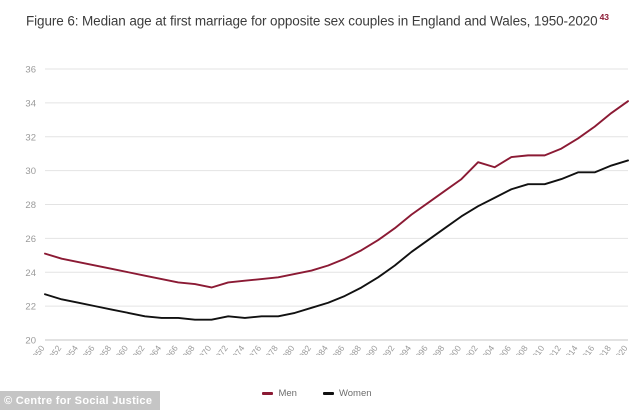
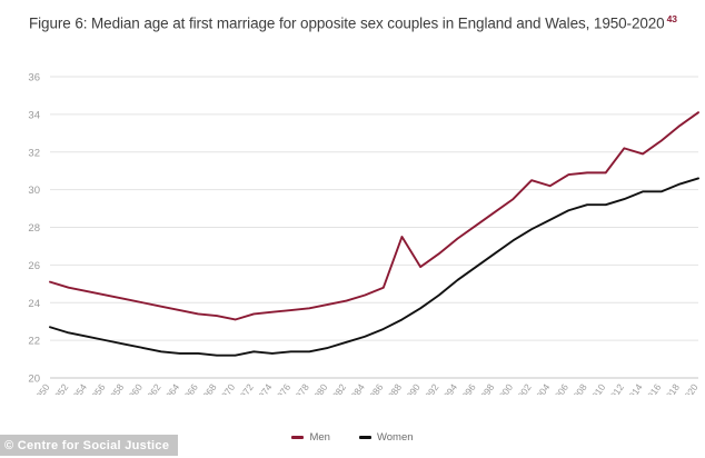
Men/1988: 25.3 -> 27.5
Men/2012: 31.3 -> 32.2
